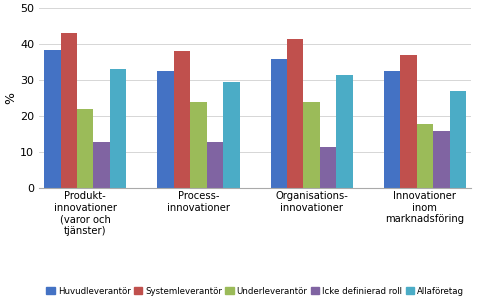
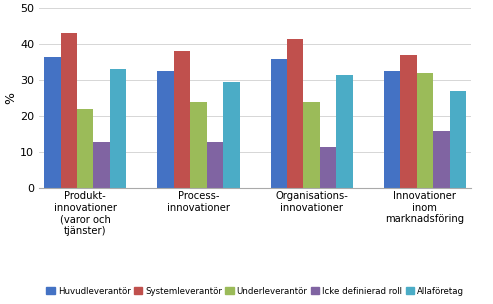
Huvudleverantör/Produkt- innovationer (varor och tjänster): 38.5 -> 36.5
Underleverantör/Innovationer inom marknadsföring: 18 -> 32
